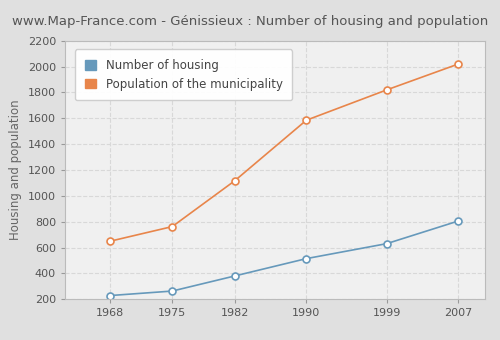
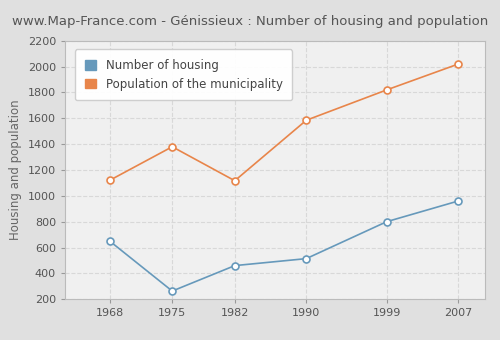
Number of housing/1968: 230 -> 650
Population of the municipality/1968: 650 -> 1120
Population of the municipality/1975: 760 -> 1380
Number of housing/1982: 380 -> 460
Number of housing/1999: 630 -> 800
Number of housing/2007: 800 -> 960
